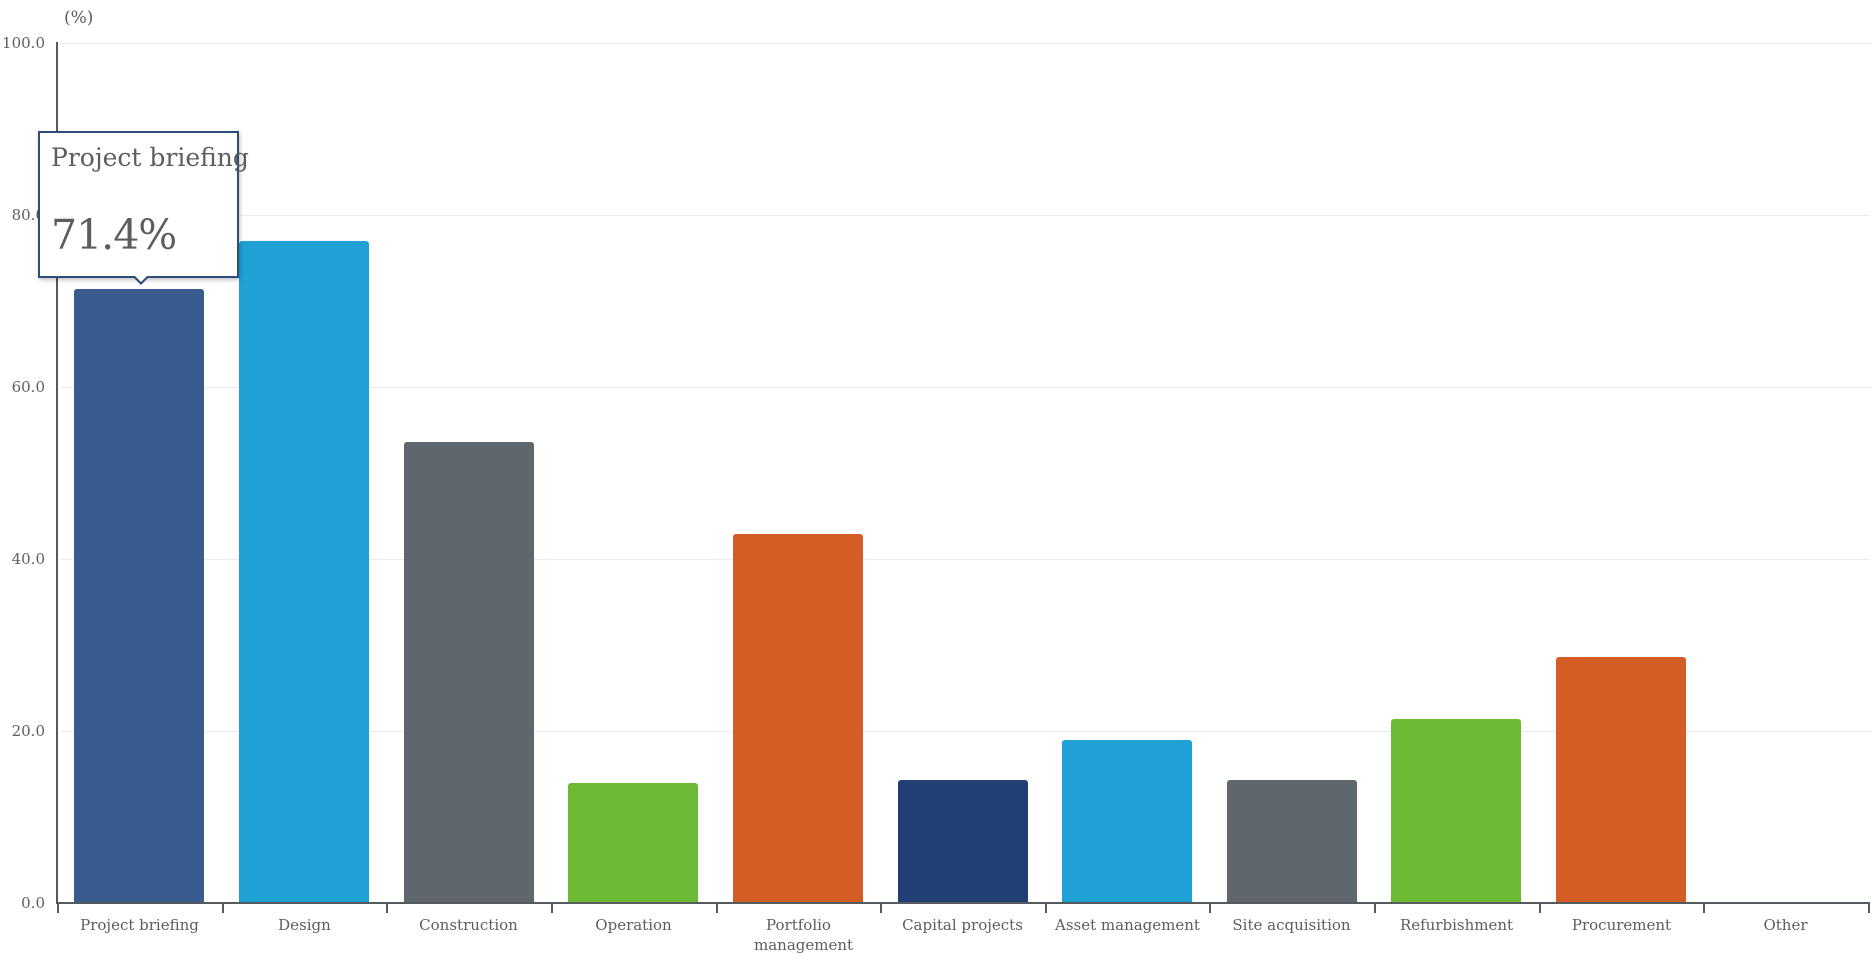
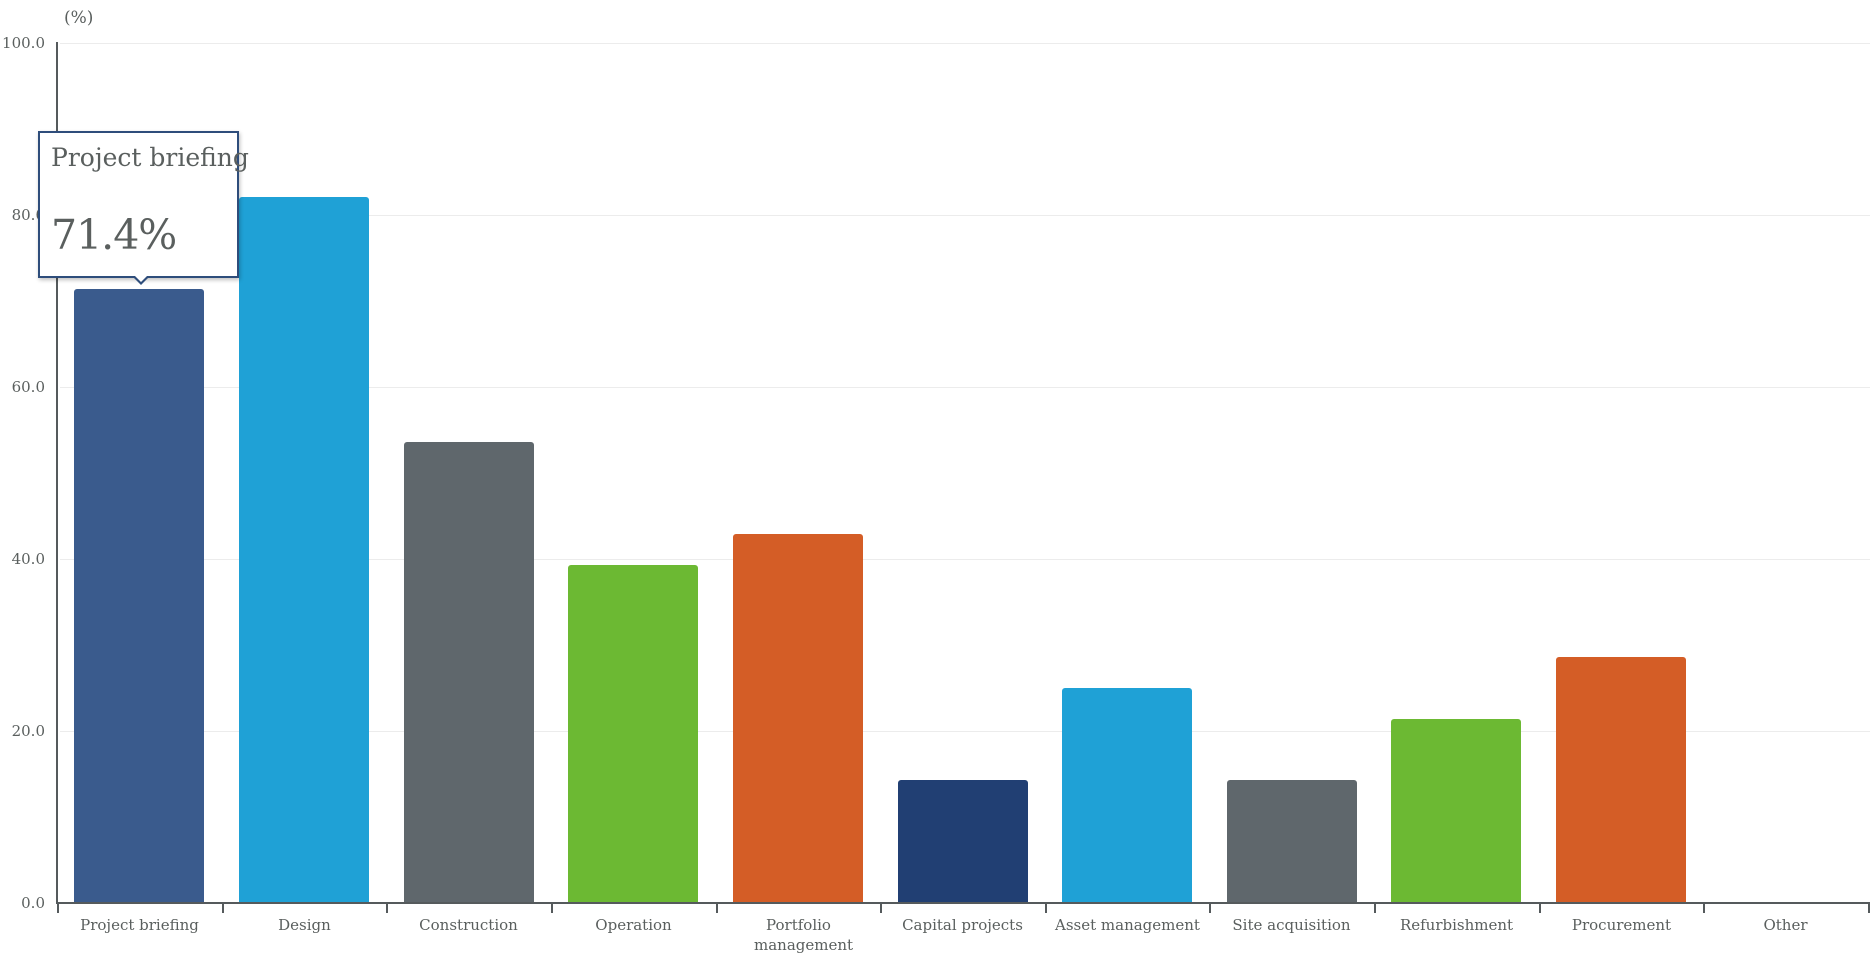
Design: 77 -> 82
Operation: 14 -> 39
Asset management: 19 -> 25
